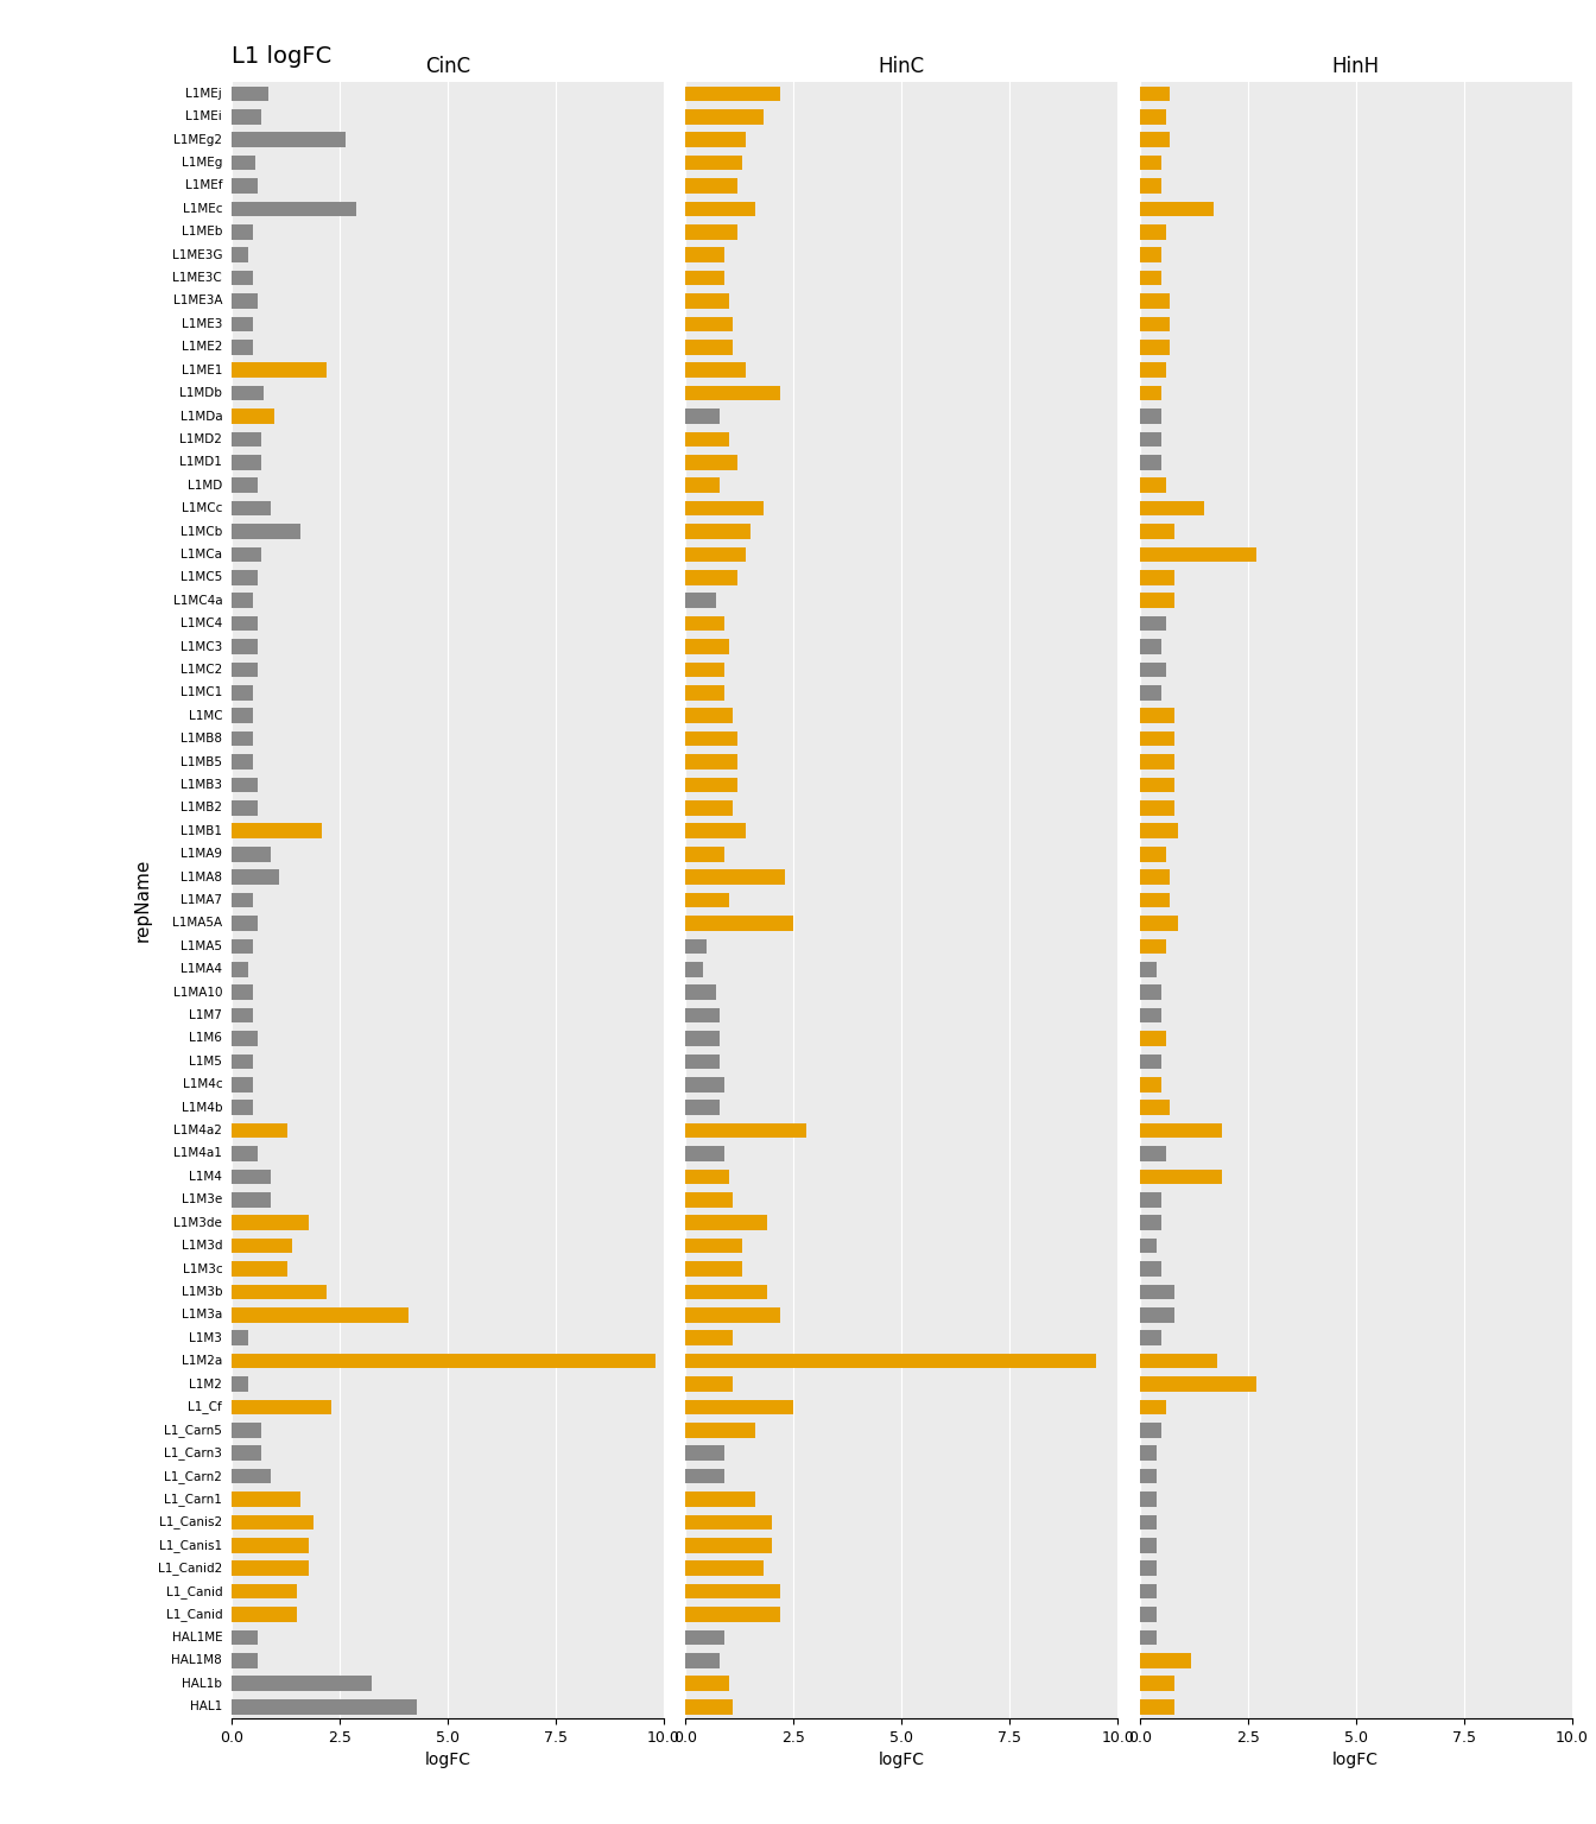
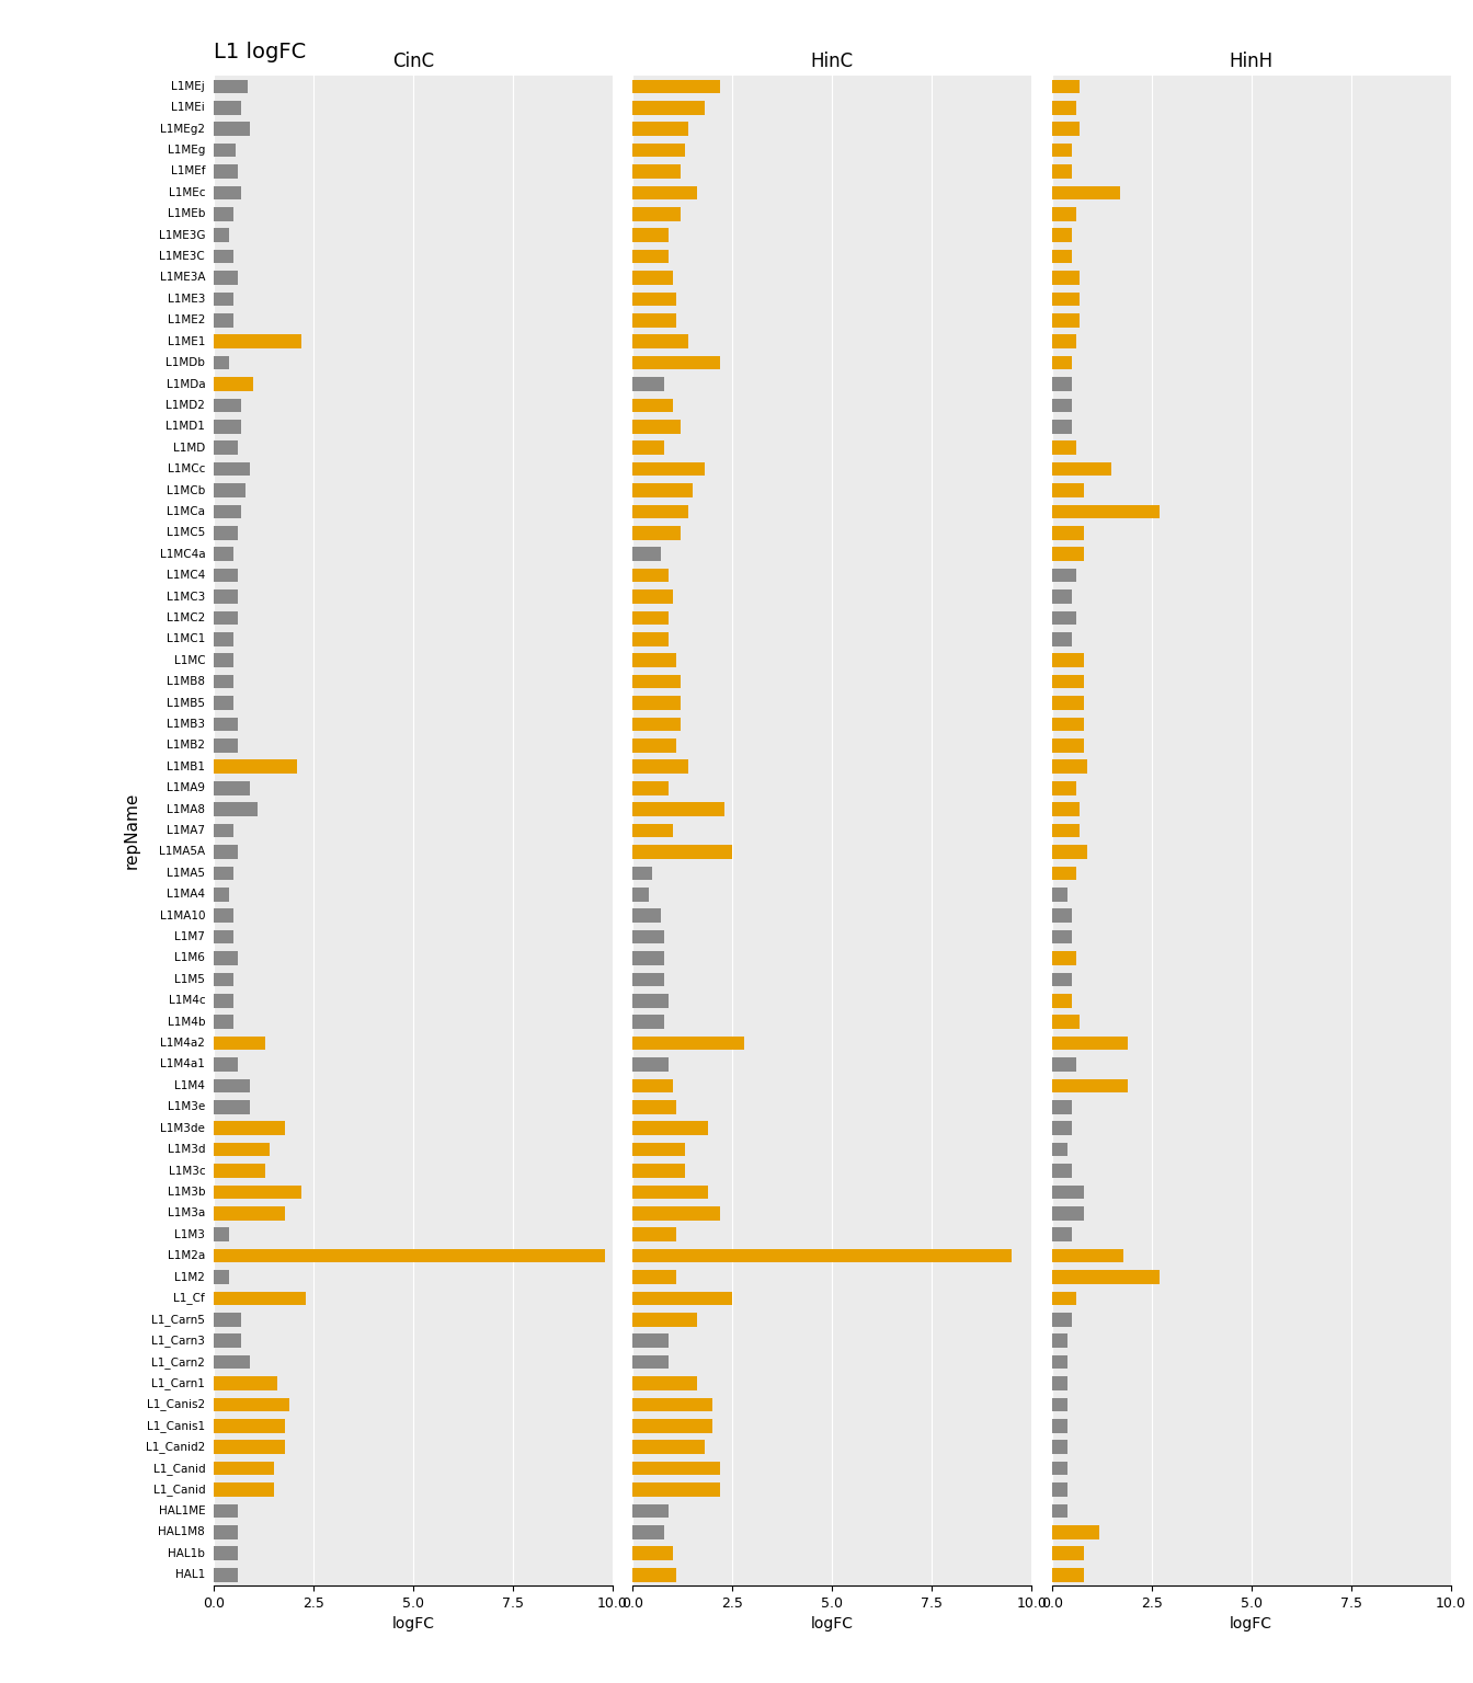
CinC/L1MEg2: 2.65 -> 0.90
CinC/L1MEc: 2.90 -> 0.70
CinC/L1MDb: 0.75 -> 0.40
CinC/L1MCb: 1.60 -> 0.80
CinC/L1M3a: 4.10 -> 1.80
CinC/HAL1b: 3.25 -> 0.60
CinC/HAL1: 4.30 -> 0.60
